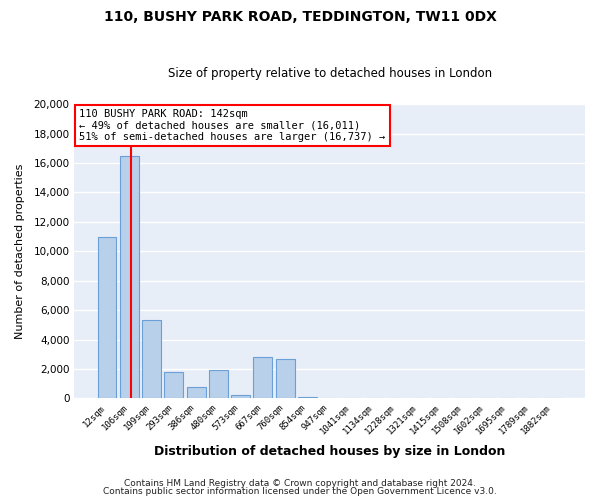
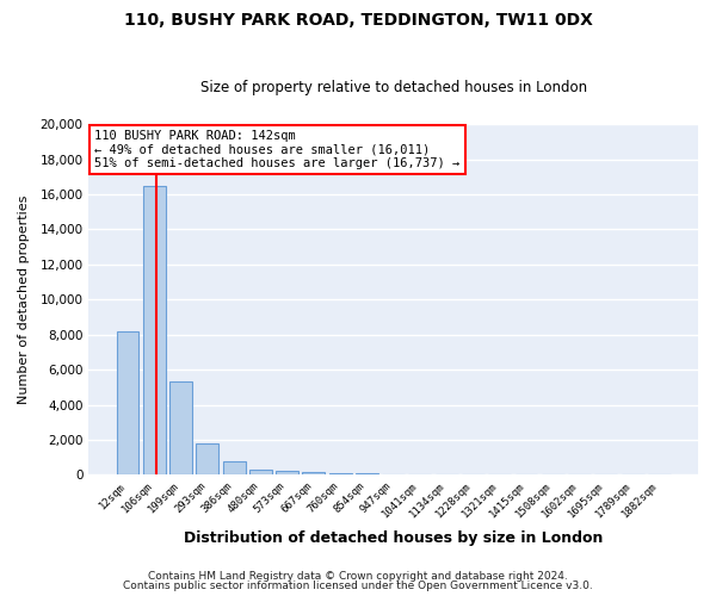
12sqm: 11,000 -> 8,200
480sqm: 1,900 -> 300
667sqm: 2,800 -> 200
760sqm: 2,700 -> 100
